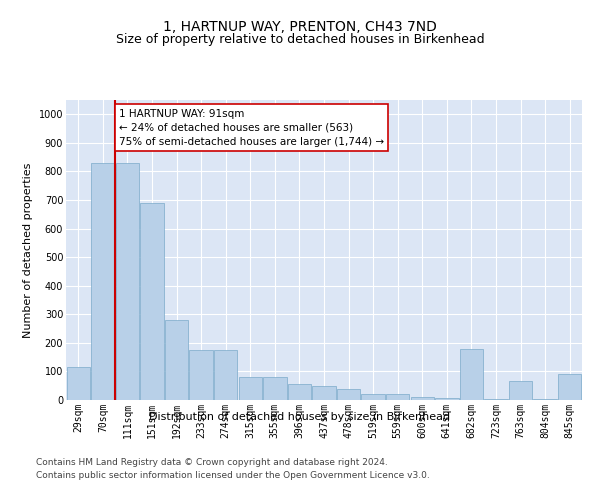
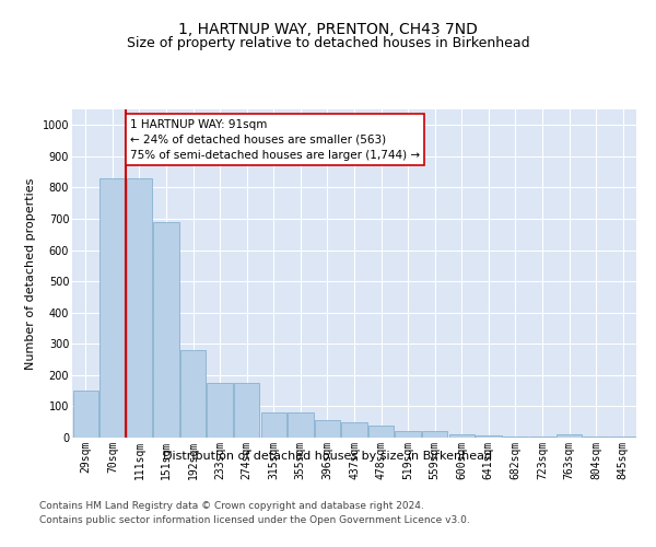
29sqm: 115 -> 150
682sqm: 180 -> 5
763sqm: 65 -> 10
845sqm: 90 -> 2
